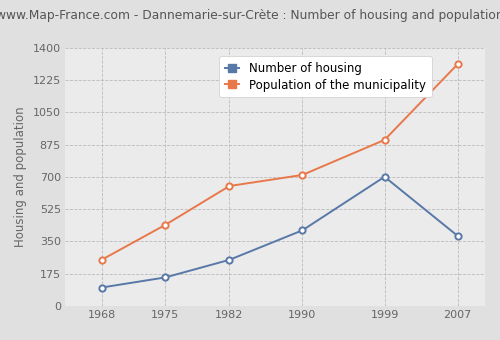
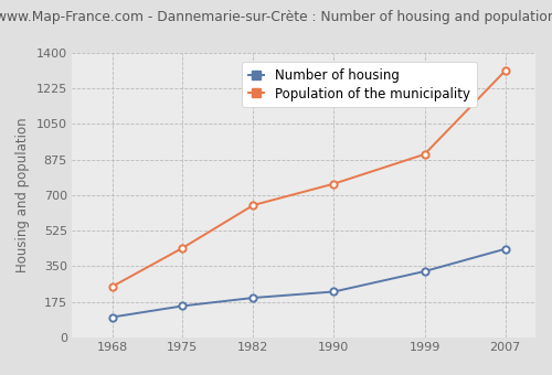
Number of housing/1982: 250 -> 200
Number of housing/1990: 410 -> 220
Population of the municipality/1990: 710 -> 760
Number of housing/1999: 700 -> 320
Number of housing/2007: 380 -> 440
